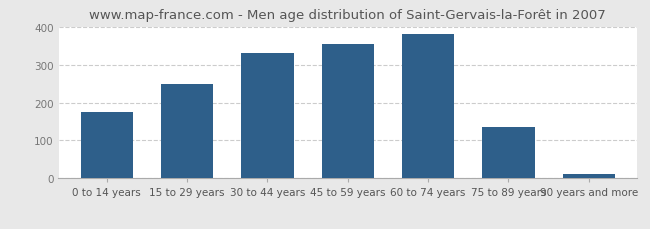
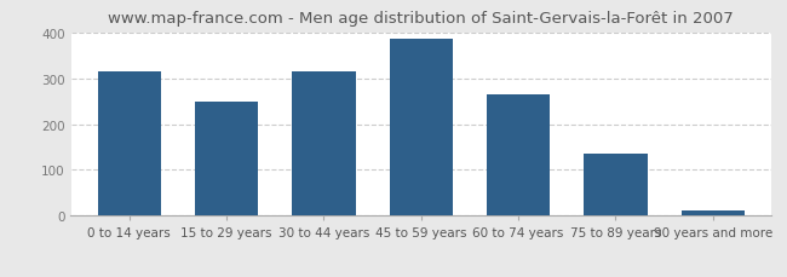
0 to 14 years: 175 -> 315
30 to 44 years: 330 -> 314
45 to 59 years: 355 -> 387
60 to 74 years: 380 -> 265
